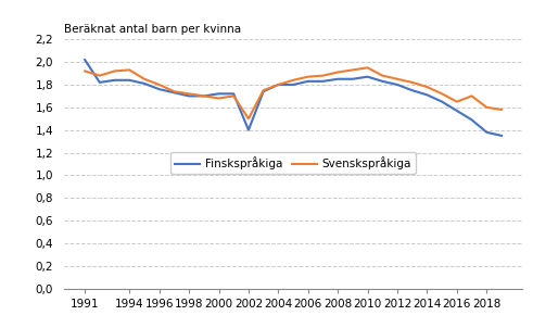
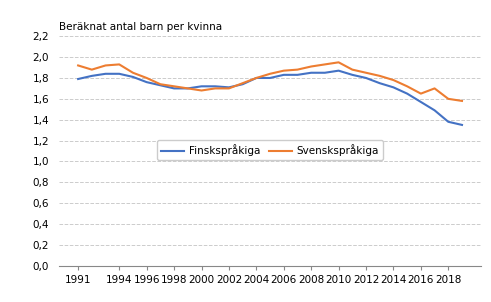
Finskspråkiga/1991: 2,02 -> 1,79
Finskspråkiga/2002: 1,40 -> 1,71
Svenskspråkiga/2002: 1,50 -> 1,70
